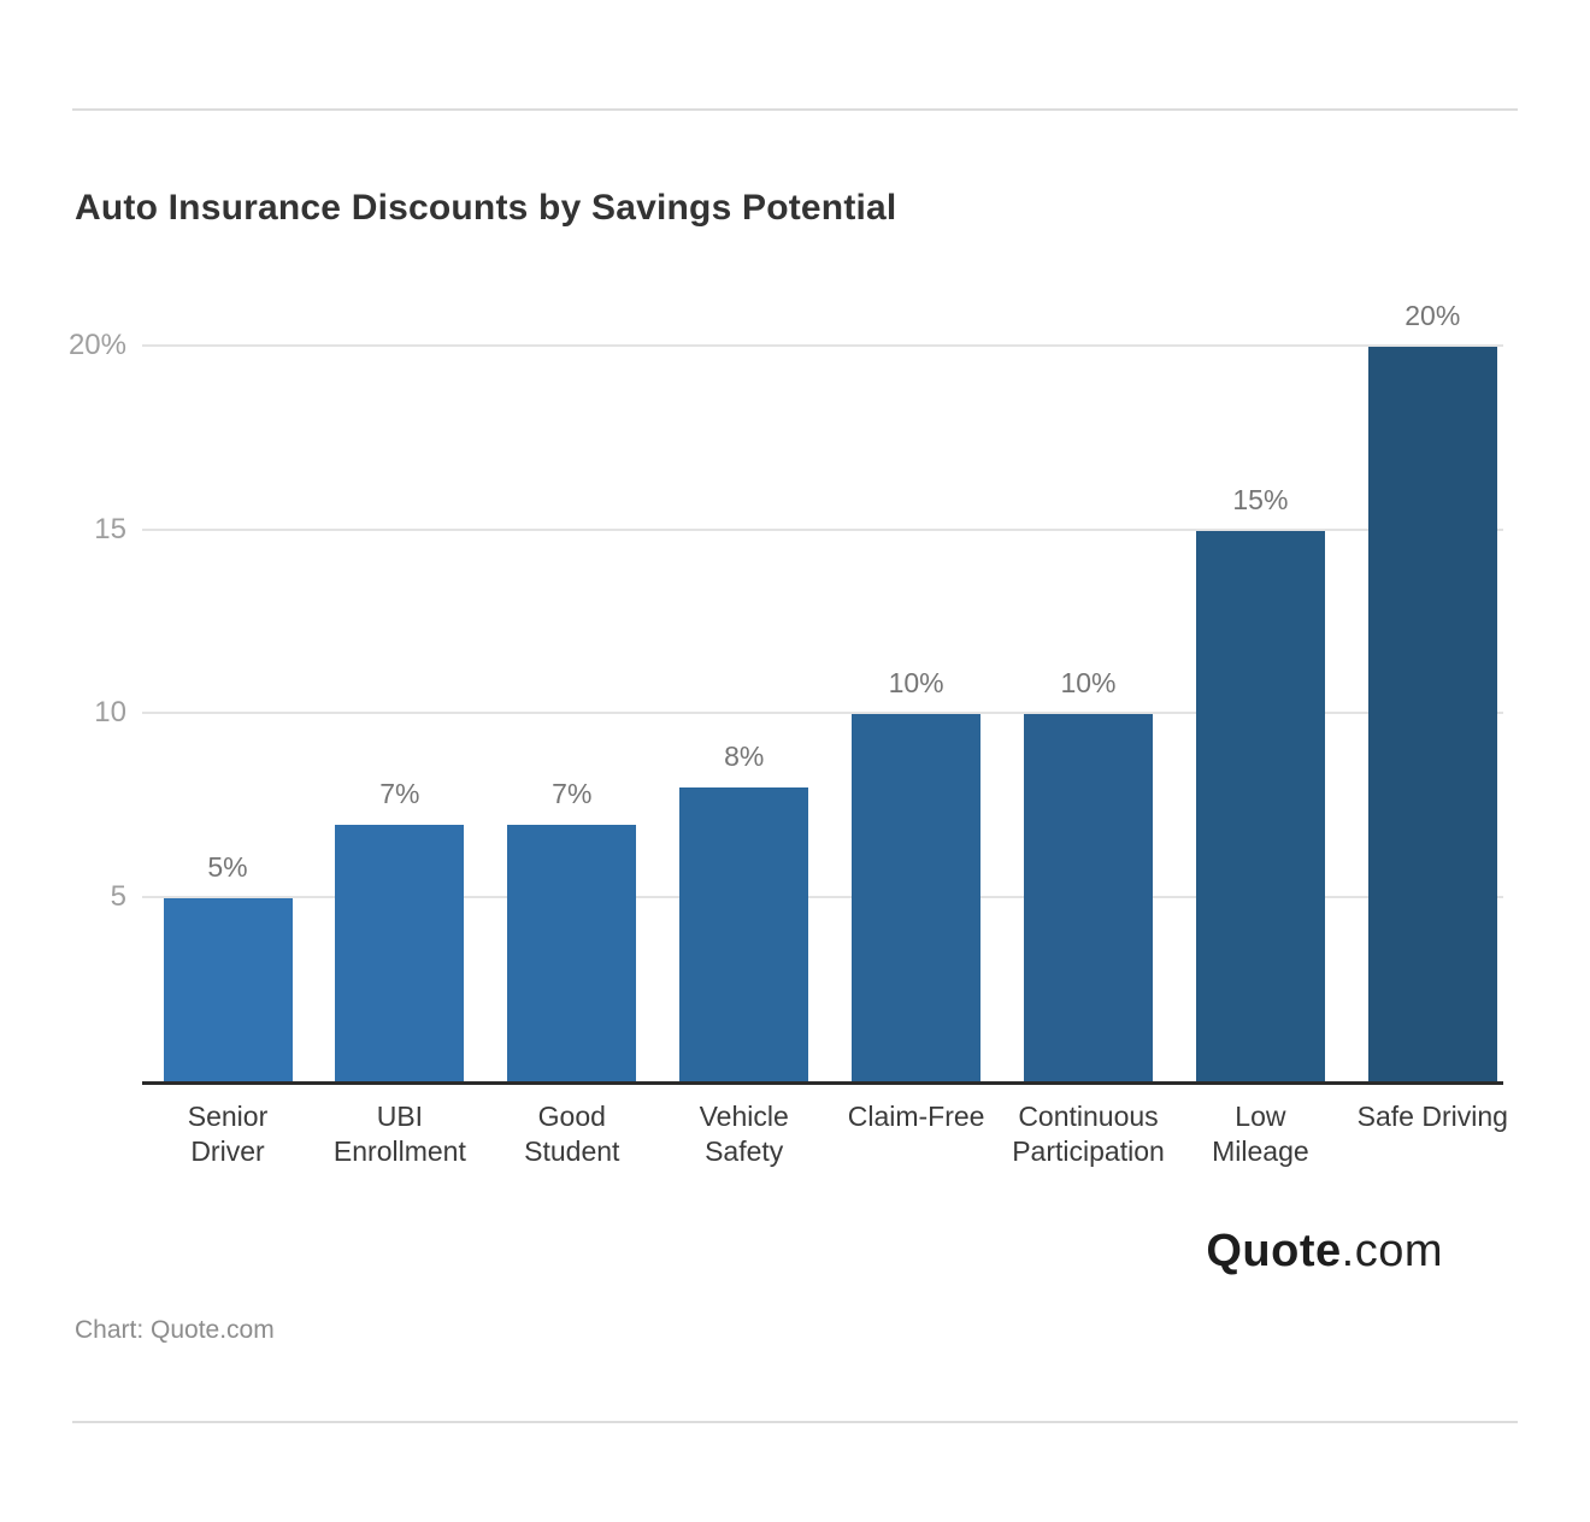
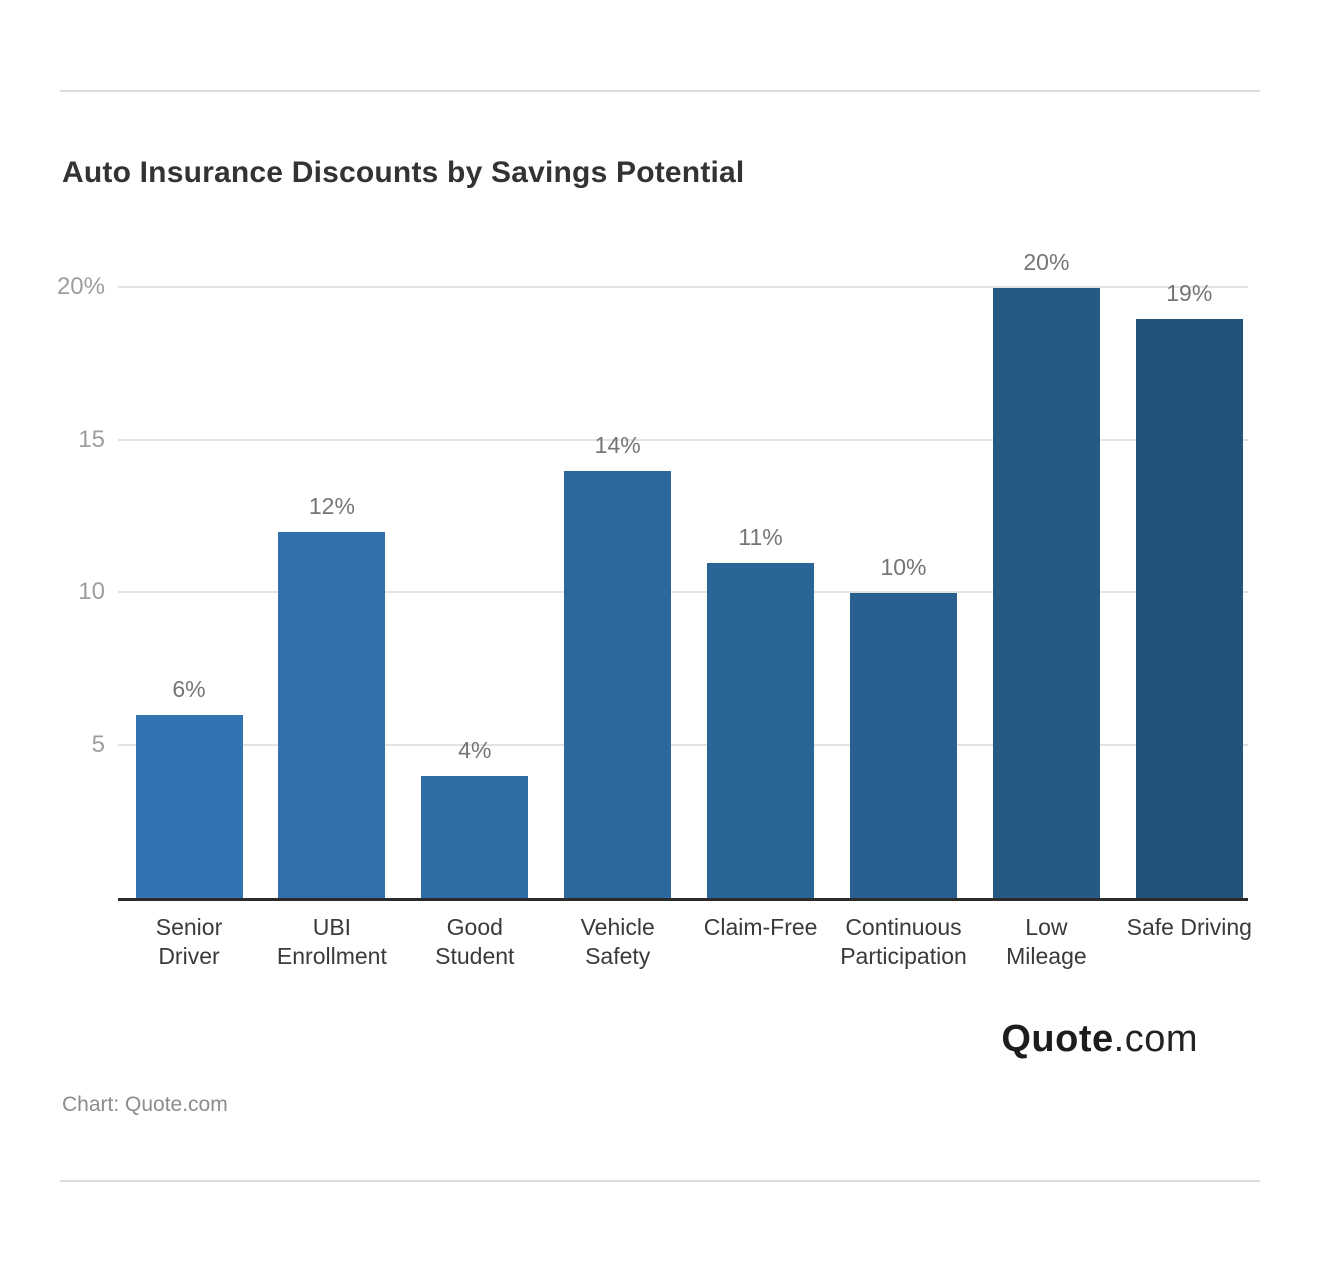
Senior Driver: 5% -> 6%
UBI Enrollment: 7% -> 12%
Good Student: 7% -> 4%
Vehicle Safety: 8% -> 14%
Claim-Free: 10% -> 11%
Low Mileage: 15% -> 20%
Safe Driving: 20% -> 19%
